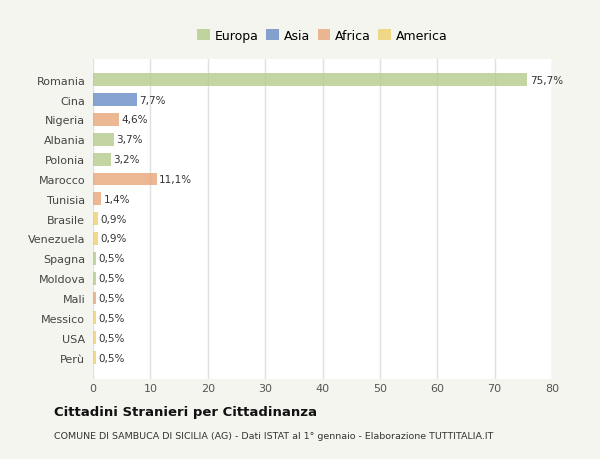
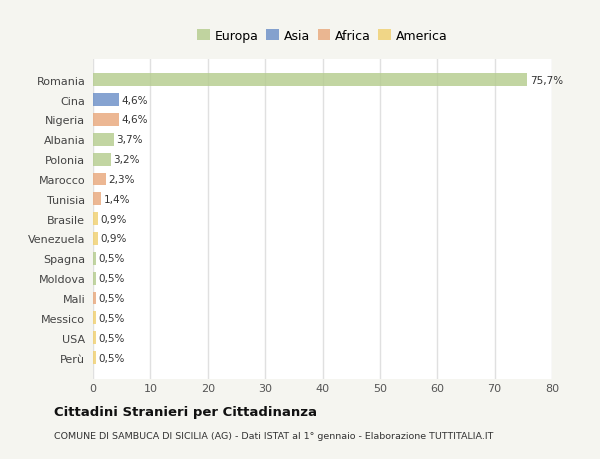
Cina: 7,7% -> 4,6%
Marocco: 11,1% -> 2,3%
